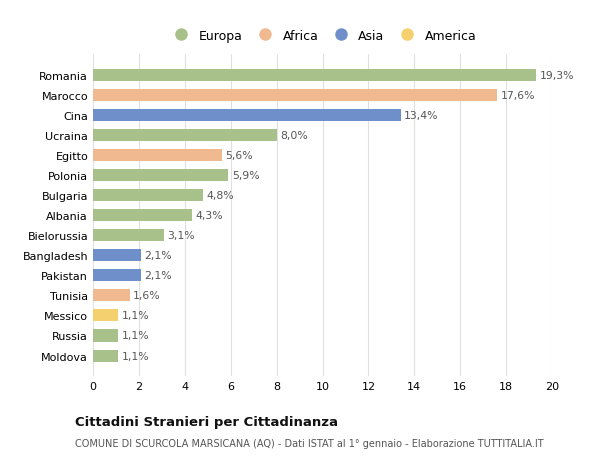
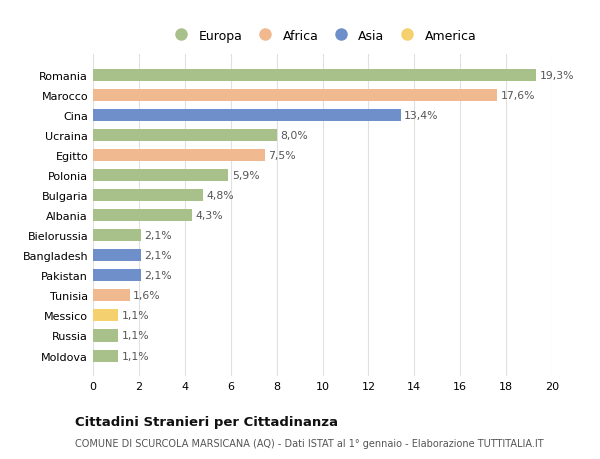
Egitto: 5,6% -> 7,5%
Bielorussia: 3,1% -> 2,1%
